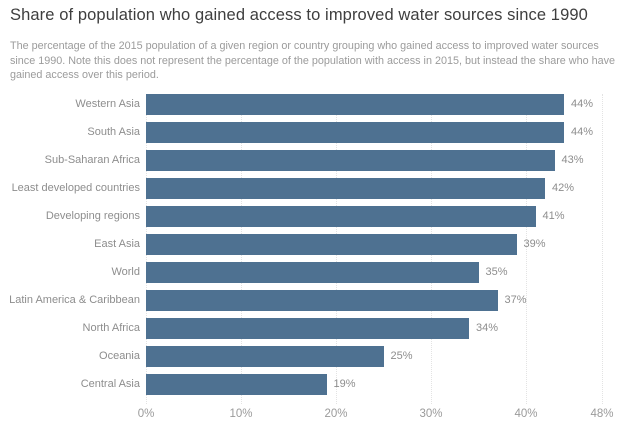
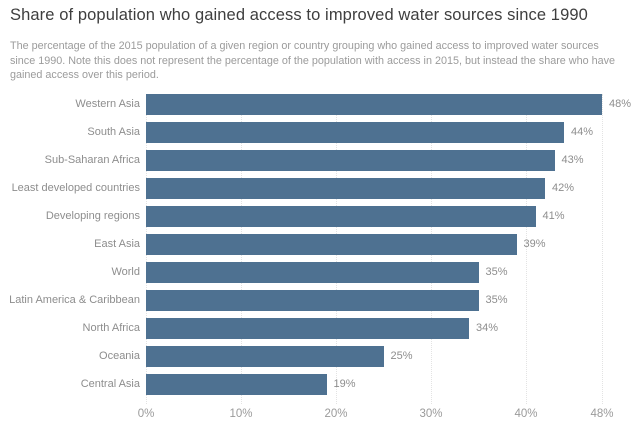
Western Asia: 44% -> 48%
Latin America & Caribbean: 37% -> 35%
